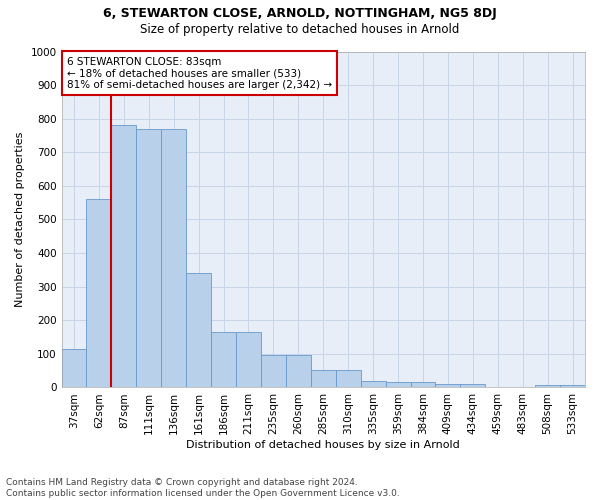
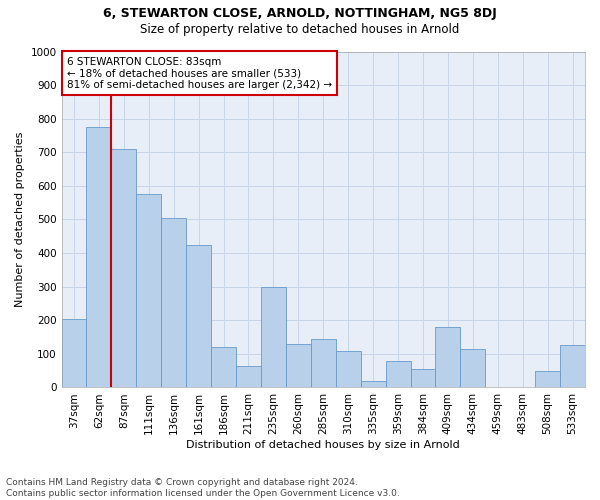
37sqm: 113 -> 205
62sqm: 562 -> 775
87sqm: 780 -> 710
111sqm: 770 -> 575
136sqm: 770 -> 505
161sqm: 342 -> 425
186sqm: 165 -> 120
211sqm: 165 -> 65
235sqm: 98 -> 300
260sqm: 98 -> 130
285sqm: 52 -> 145
310sqm: 52 -> 110
359sqm: 15 -> 80
384sqm: 15 -> 55
409sqm: 10 -> 180
434sqm: 10 -> 115
508sqm: 8 -> 50
533sqm: 8 -> 125
